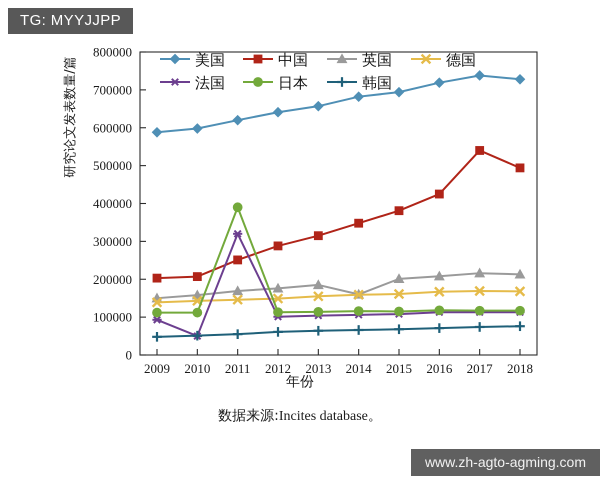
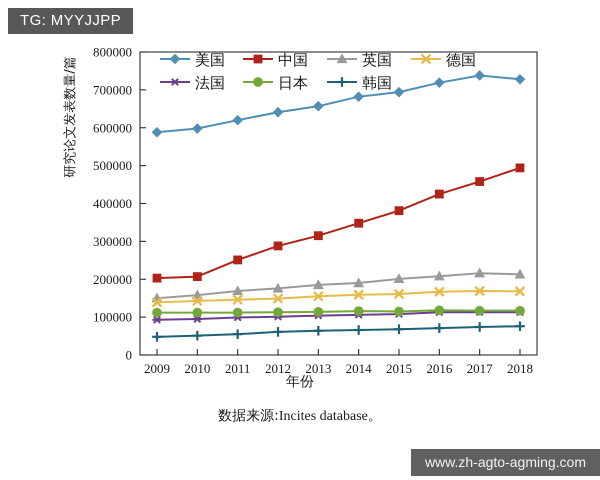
法国/2010: 50000 -> 100000
法国/2011: 320000 -> 100000
日本/2011: 390000 -> 110000
英国/2014: 160000 -> 190000
中国/2017: 540000 -> 460000
